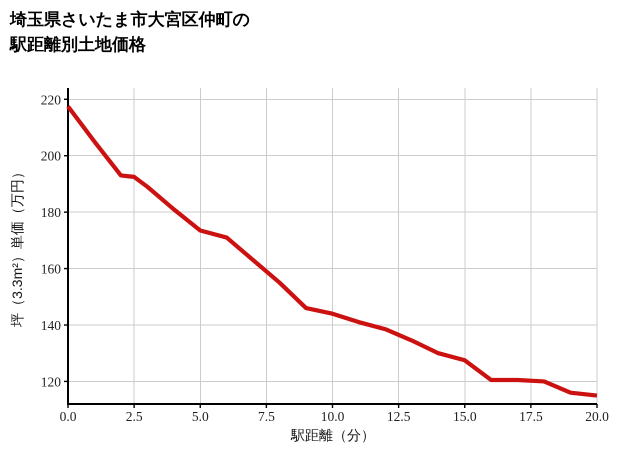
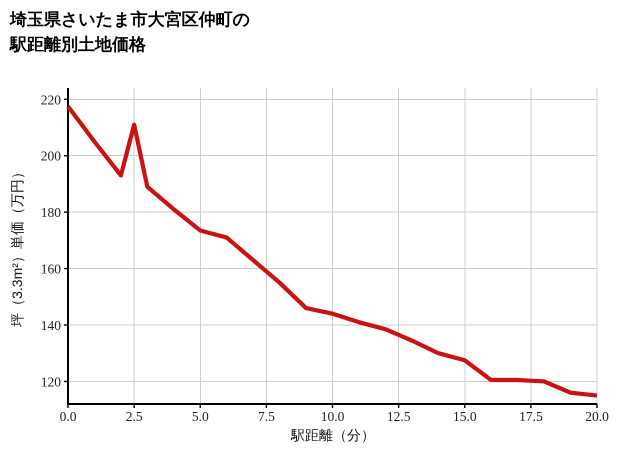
2.5: 192 -> 211
